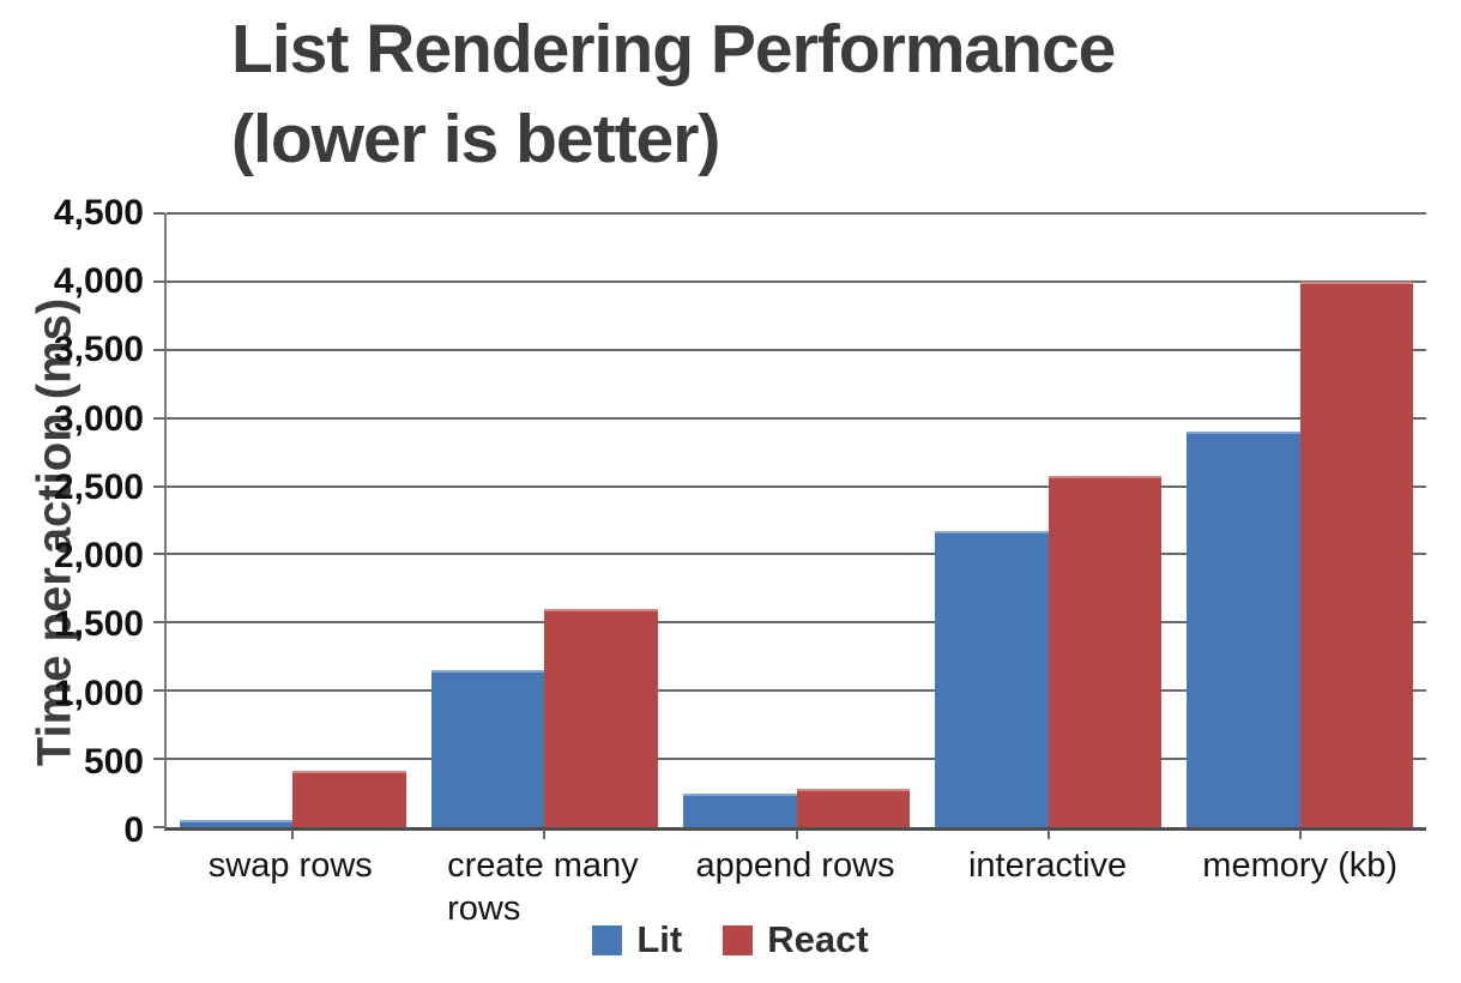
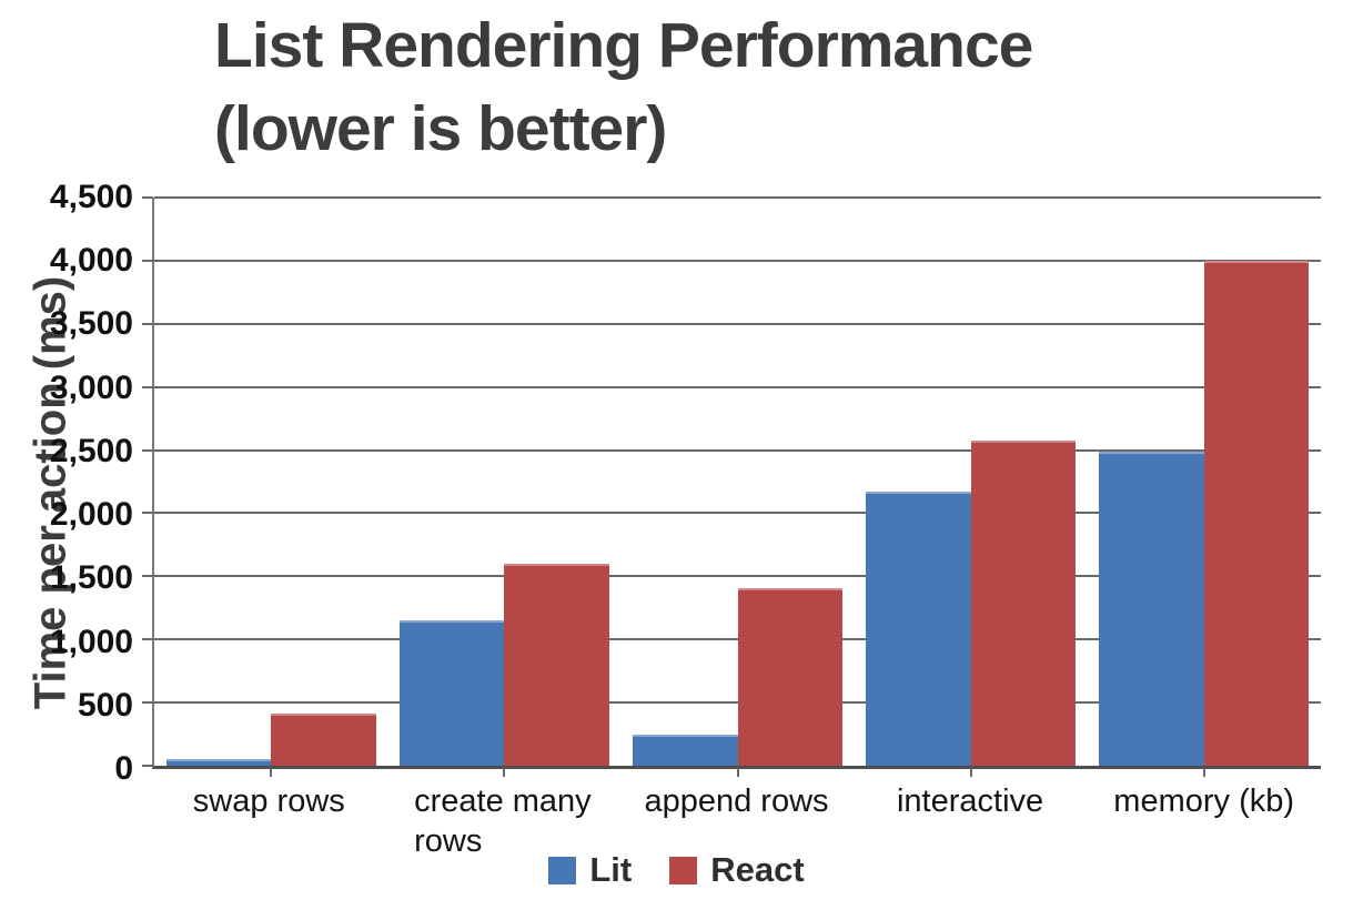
React/append rows: 280 -> 1410
Lit/memory (kb): 2900 -> 2490
